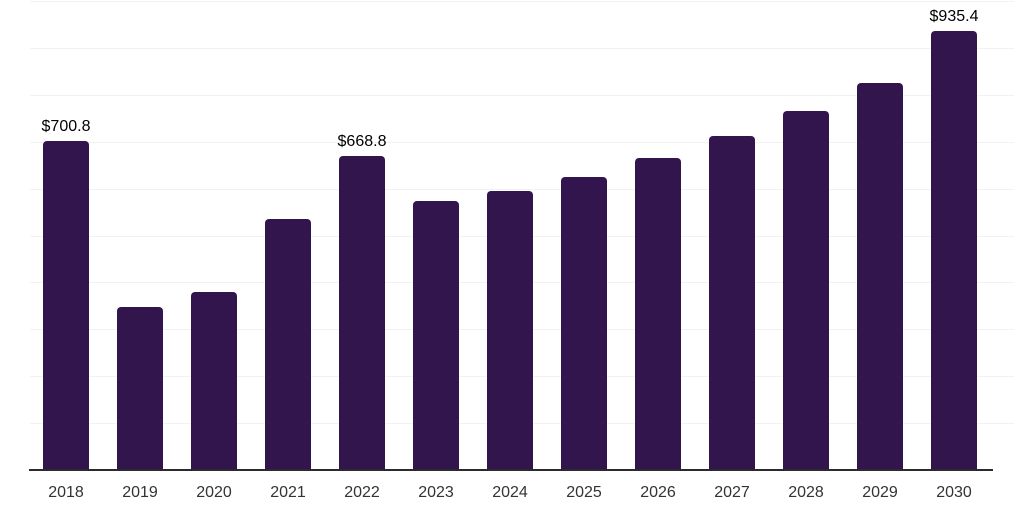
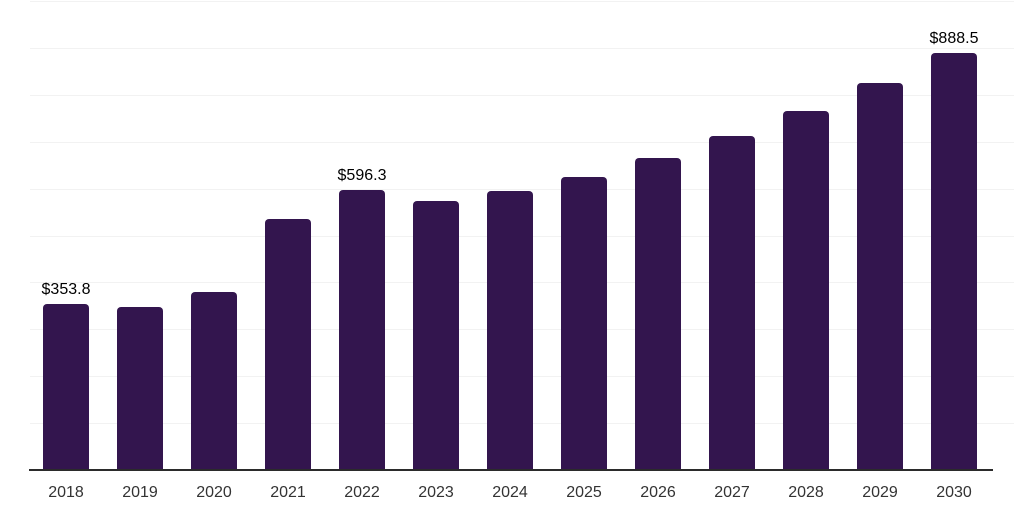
2018: $700.8 -> $353.8
2022: $668.8 -> $596.3
2030: $935.4 -> $888.5
